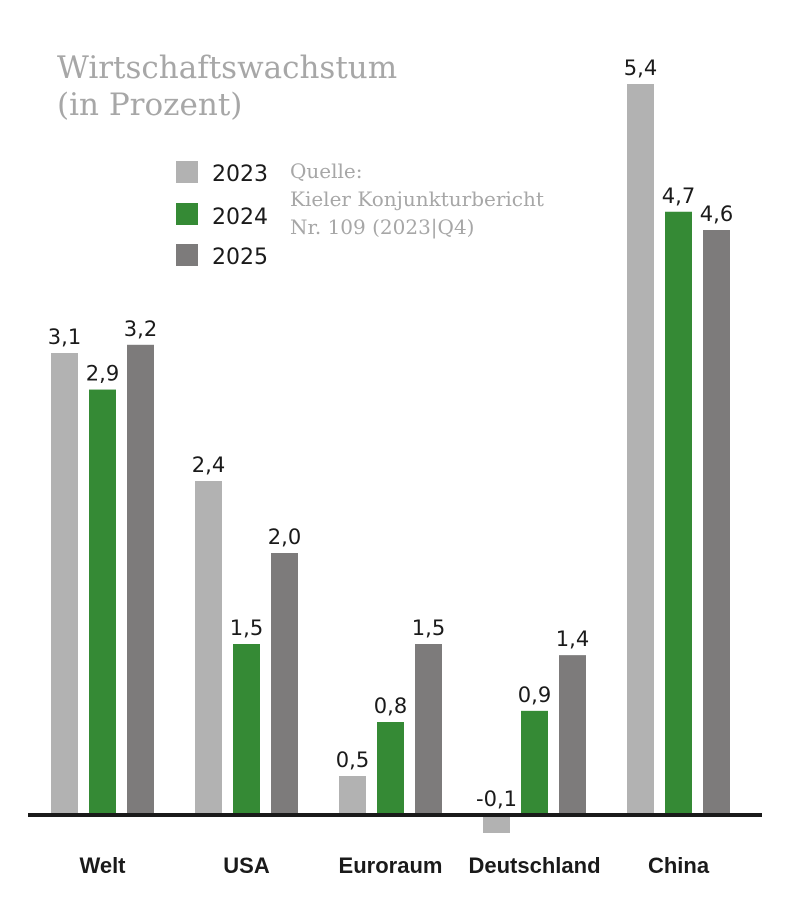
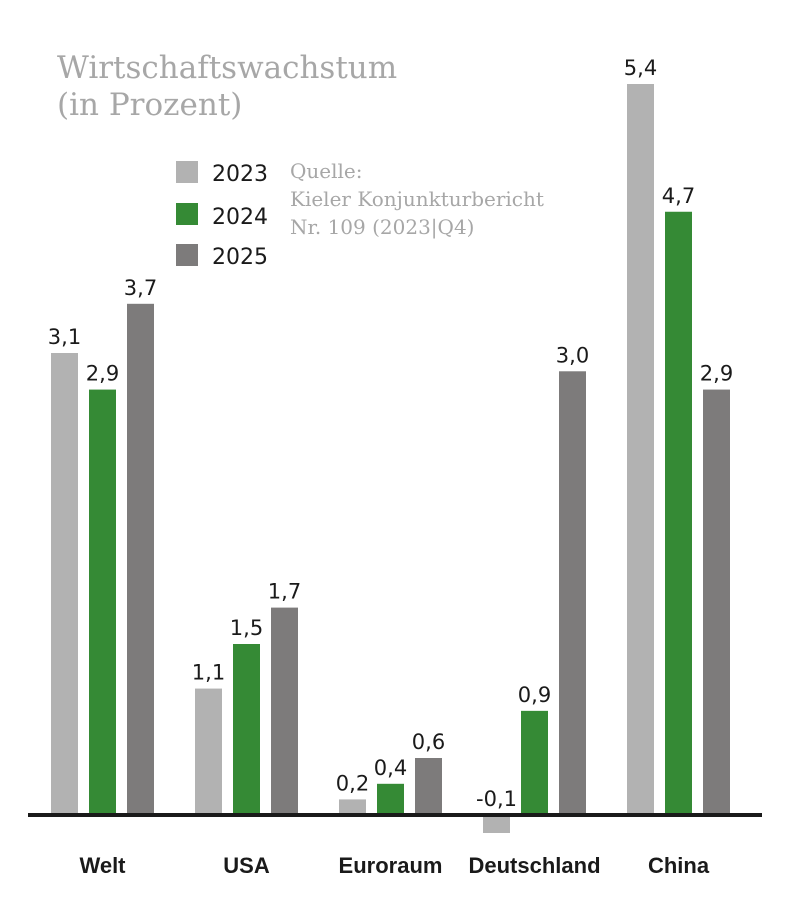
2025/Welt: 3,2 -> 3,7
2023/USA: 2,4 -> 1,1
2025/USA: 2,0 -> 1,7
2023/Euroraum: 0,5 -> 0,2
2024/Euroraum: 0,8 -> 0,4
2025/Euroraum: 1,5 -> 0,6
2025/Deutschland: 1,4 -> 3,0
2025/China: 4,6 -> 2,9
